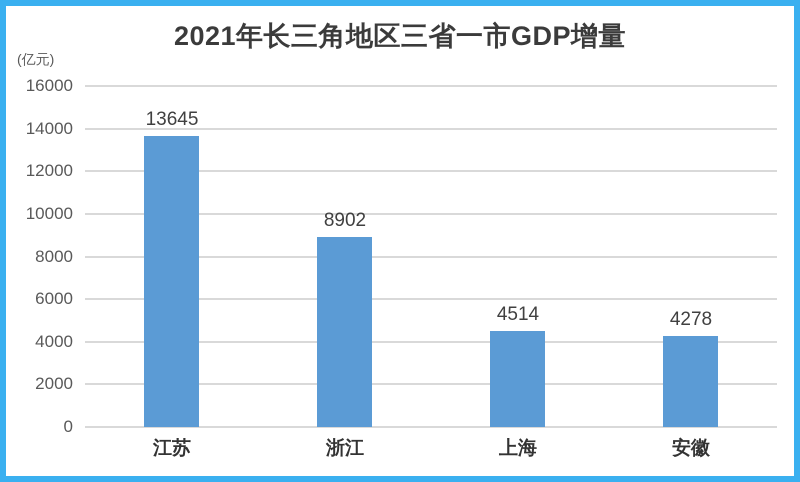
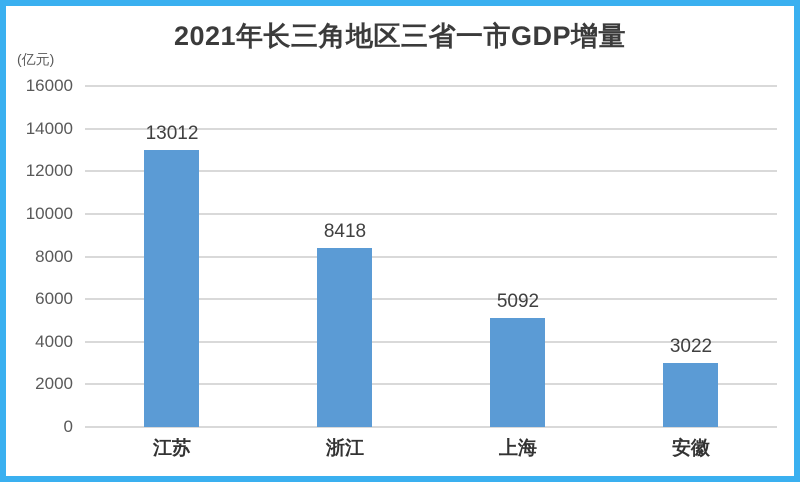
江苏: 13645 -> 13012
浙江: 8902 -> 8418
上海: 4514 -> 5092
安徽: 4278 -> 3022
